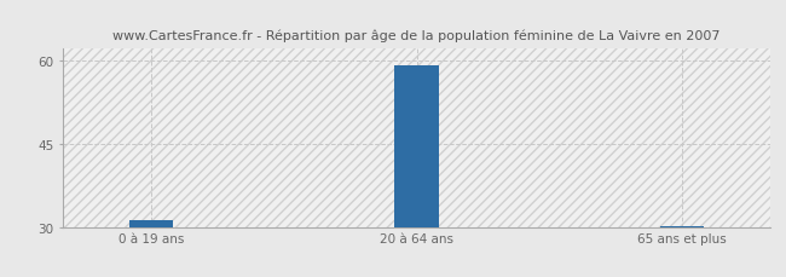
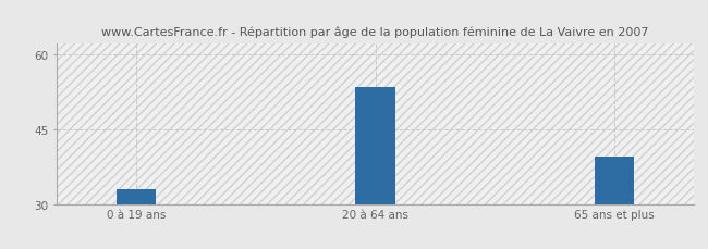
0 à 19 ans: 31.2 -> 33.0
20 à 64 ans: 59.0 -> 53.5
65 ans et plus: 30.1 -> 39.5
